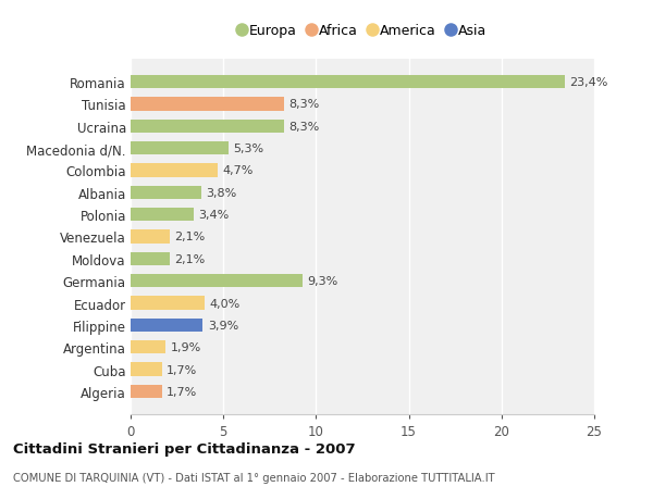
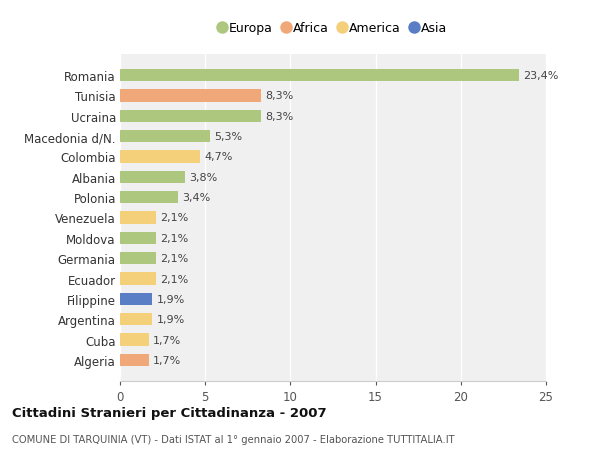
Germania: 9,3% -> 2,1%
Ecuador: 4,0% -> 2,1%
Filippine: 3,9% -> 1,9%
